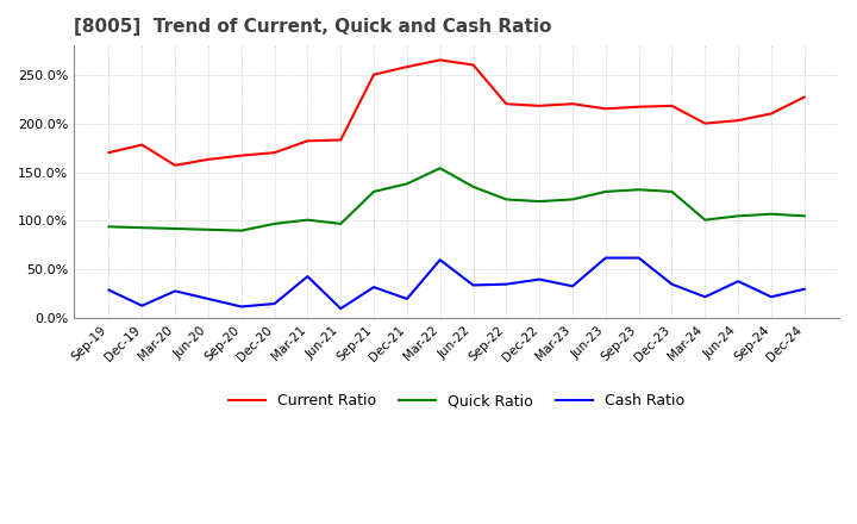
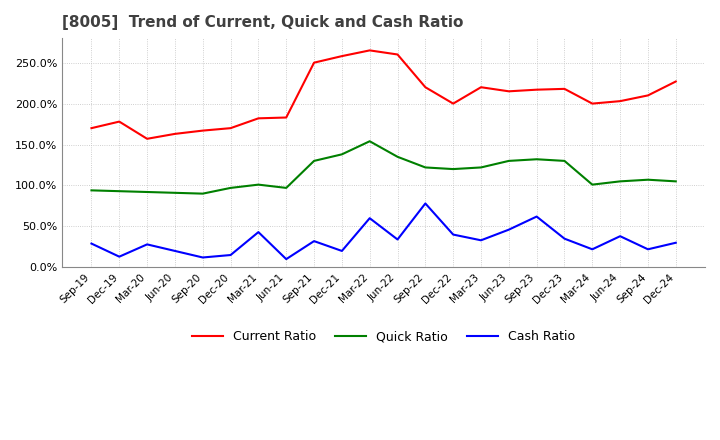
Cash Ratio/Sep-22: 35% -> 78%
Current Ratio/Dec-22: 218% -> 200%
Cash Ratio/Jun-23: 62% -> 46%
